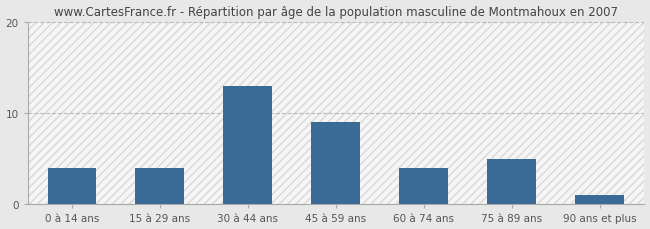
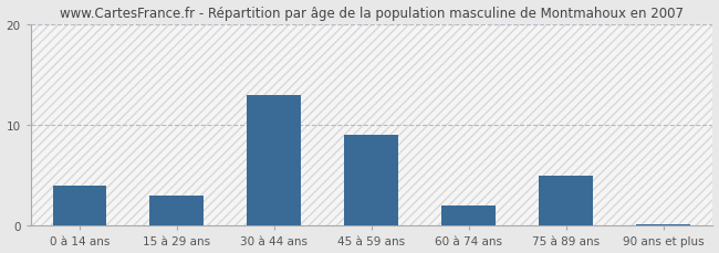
15 à 29 ans: 4.0 -> 3.0
60 à 74 ans: 4.0 -> 2.0
90 ans et plus: 1.0 -> 0.2
